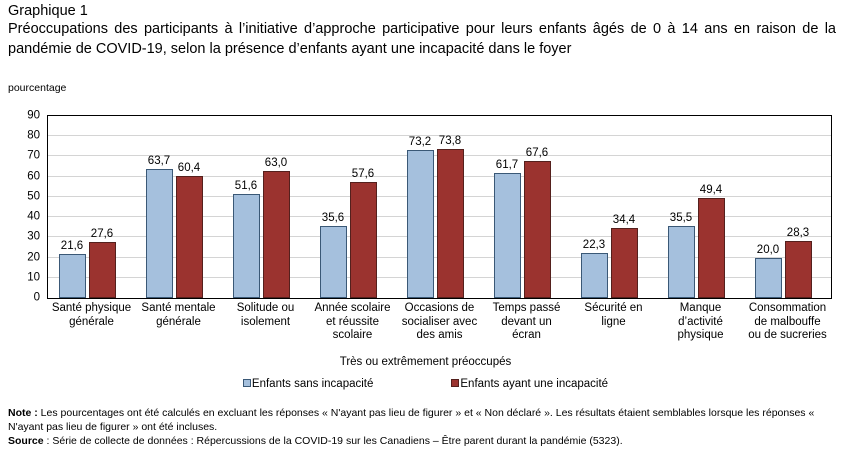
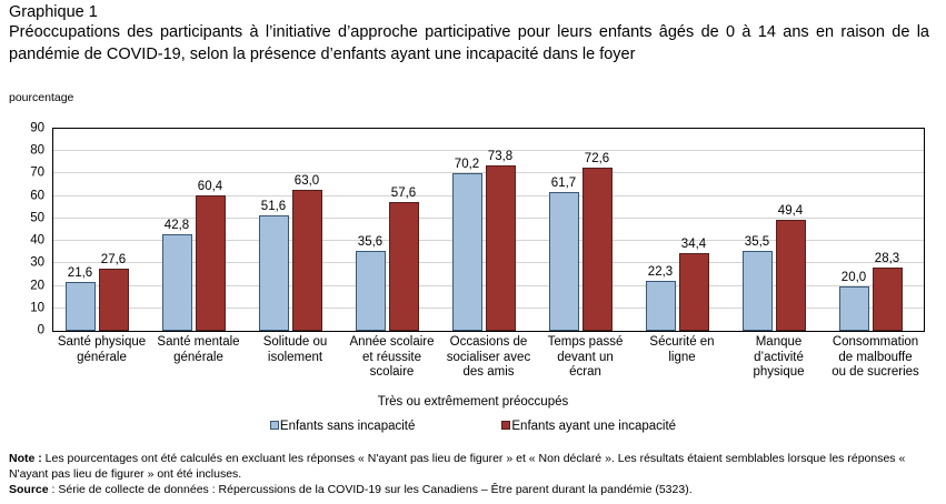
Enfants sans incapacité/Santé mentale générale: 63,7 -> 42,8
Enfants sans incapacité/Occasions de socialiser avec des amis: 73,2 -> 70,2
Enfants ayant une incapacité/Temps passé devant un écran: 67,6 -> 72,6
